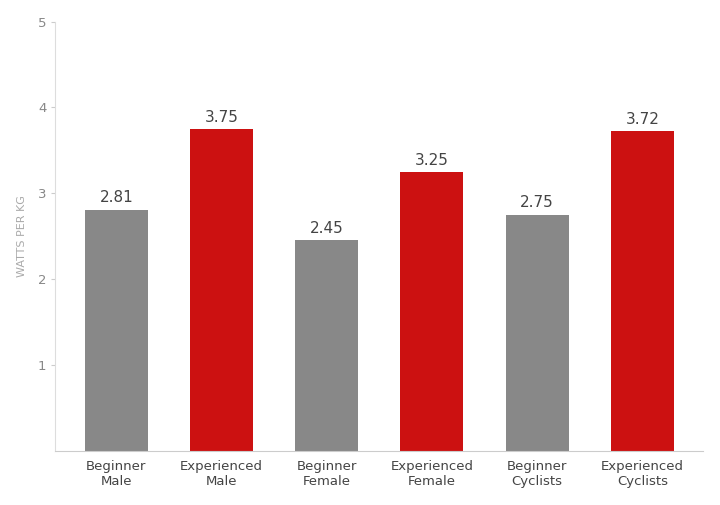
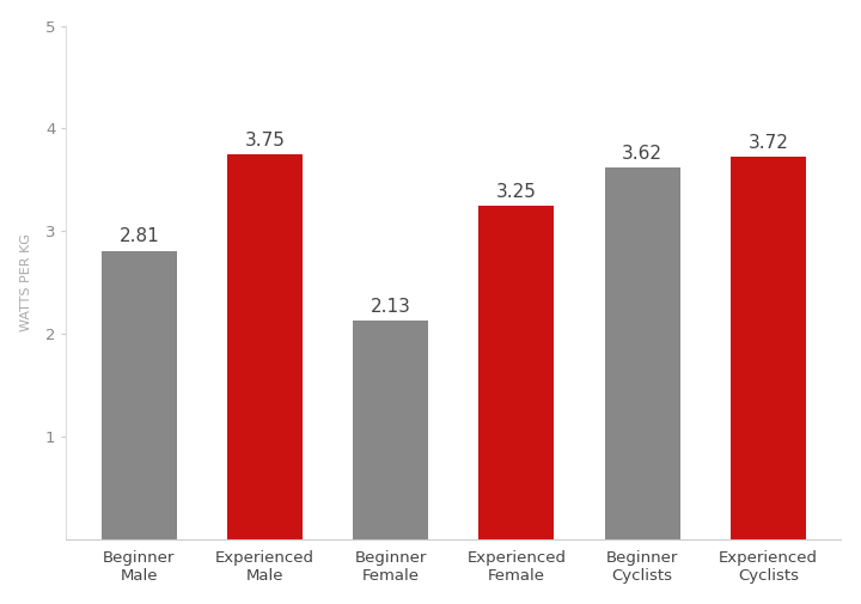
Beginner Female: 2.45 -> 2.13
Beginner Cyclists: 2.75 -> 3.62
